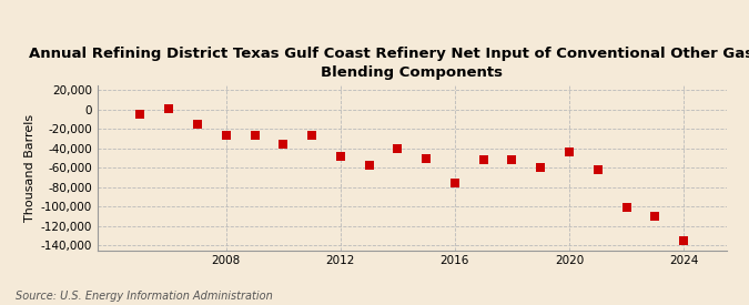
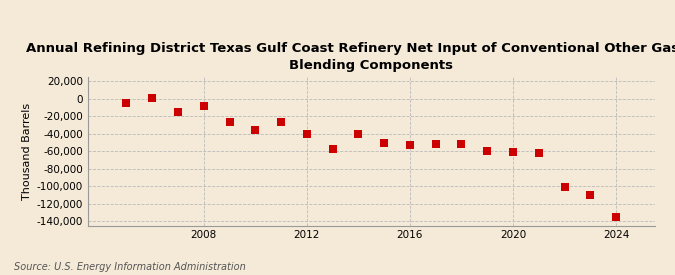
2008: -26,000 -> -8,000
2012: -48,000 -> -40,000
2016: -76,000 -> -53,000
2020: -44,000 -> -61,000
